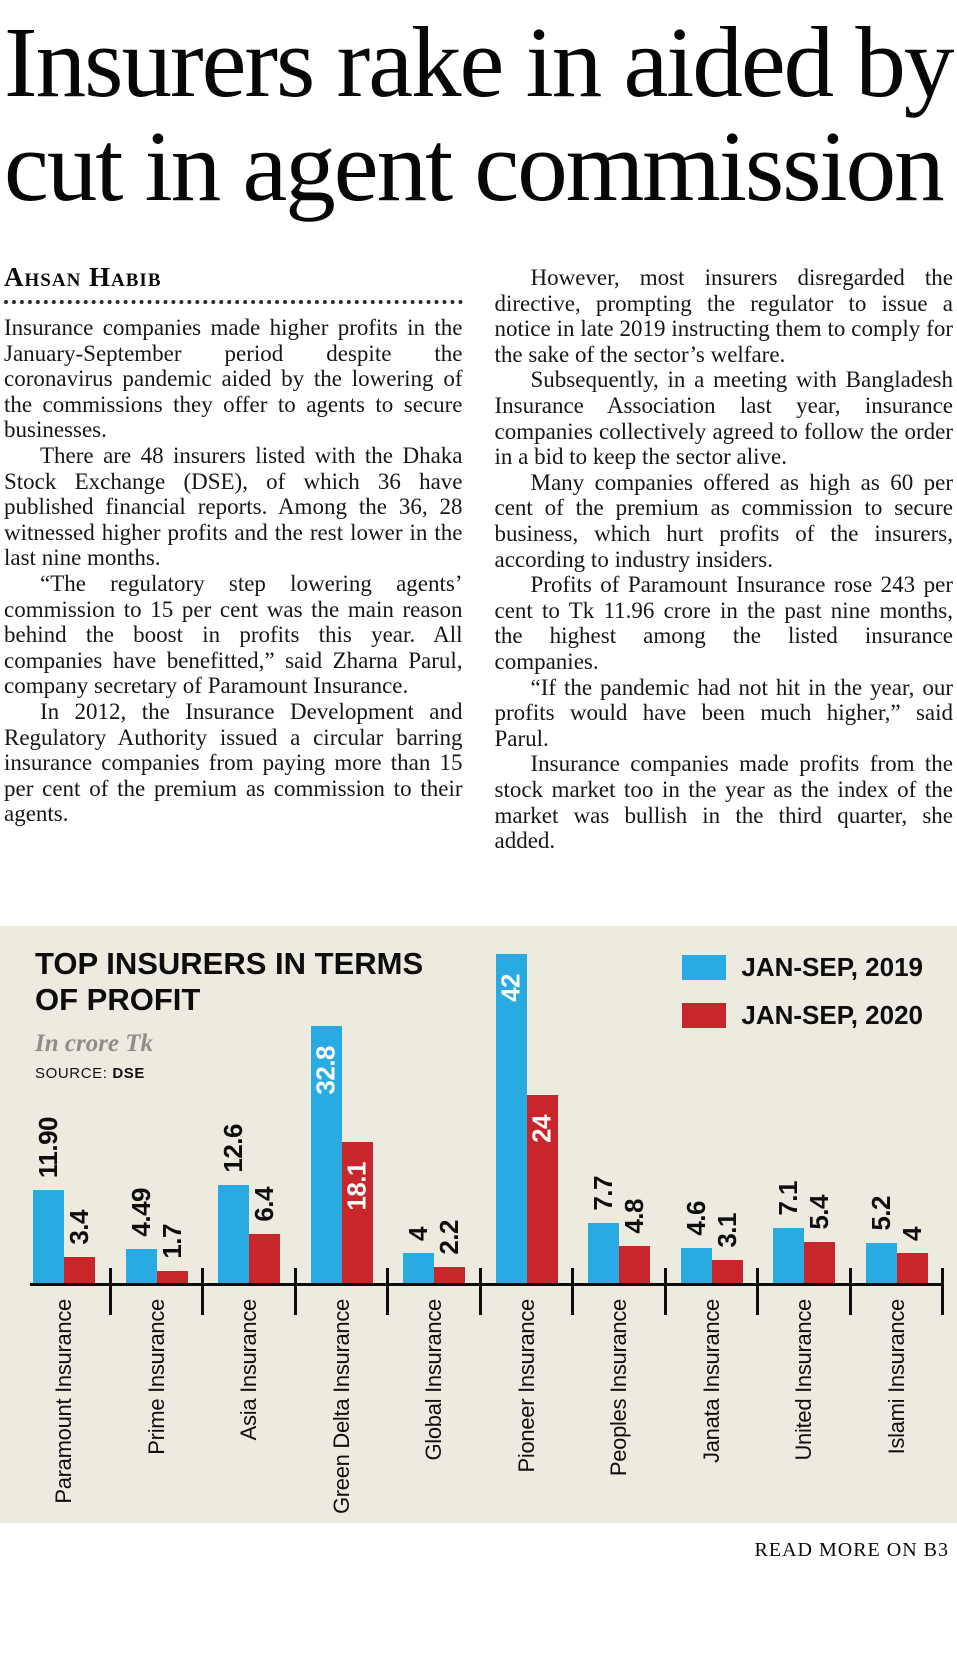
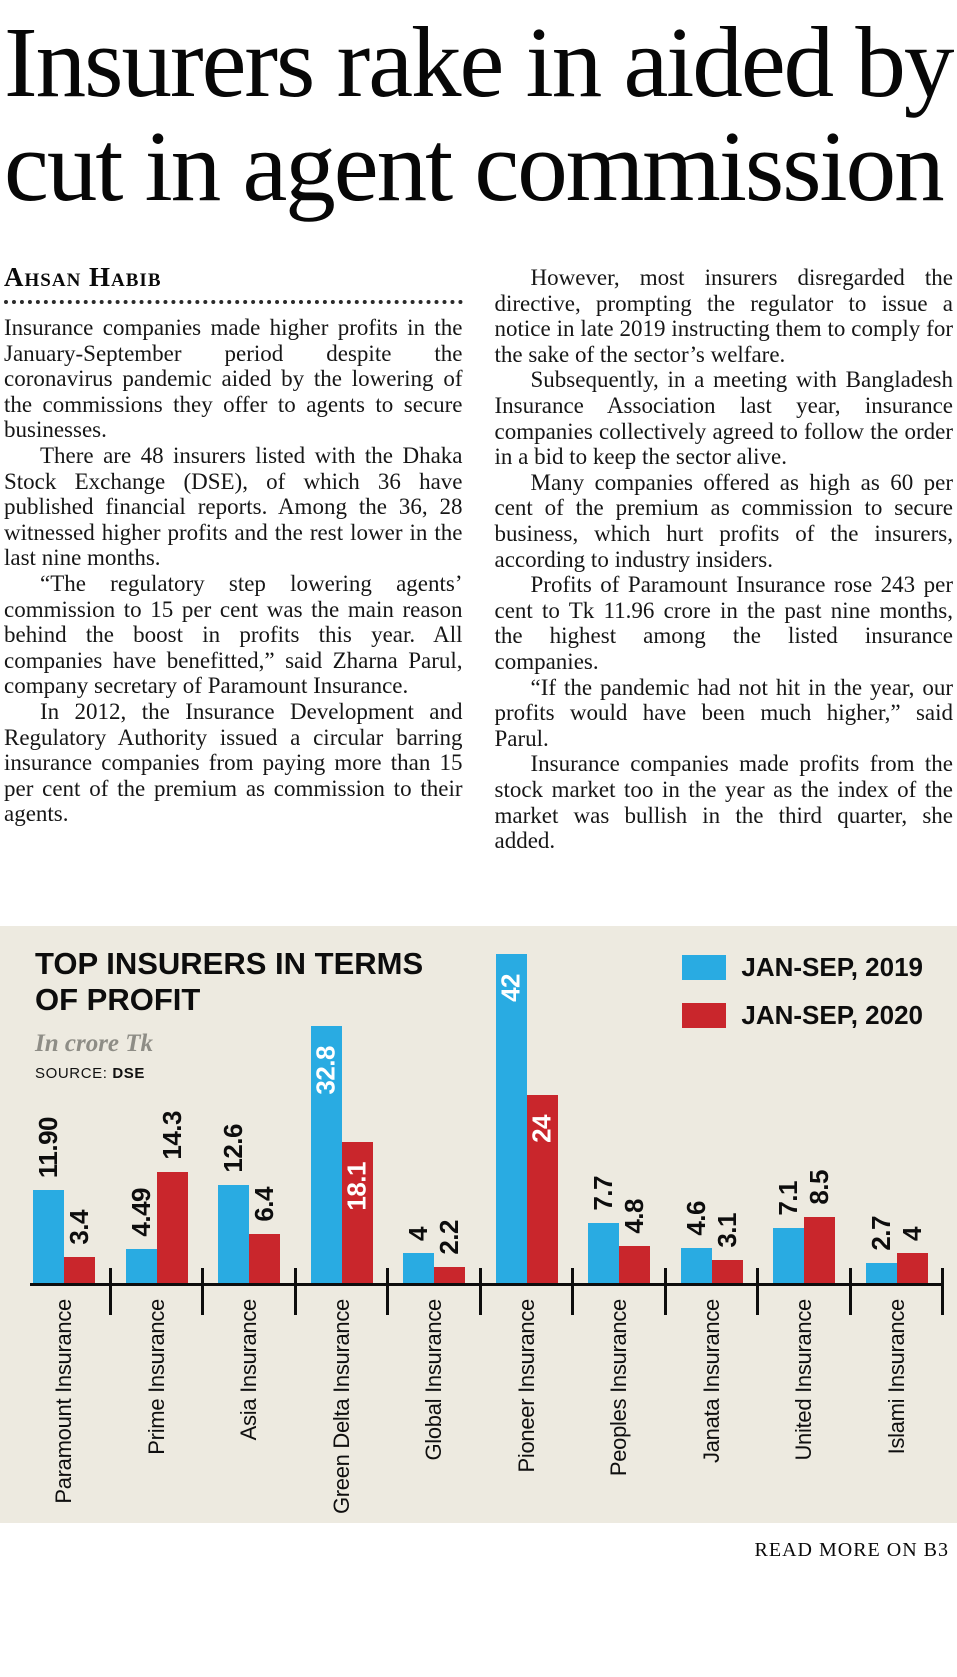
JAN-SEP, 2020/Prime Insurance: 1.7 -> 14.3
JAN-SEP, 2020/United Insurance: 5.4 -> 8.5
JAN-SEP, 2019/Islami Insurance: 5.2 -> 2.7
